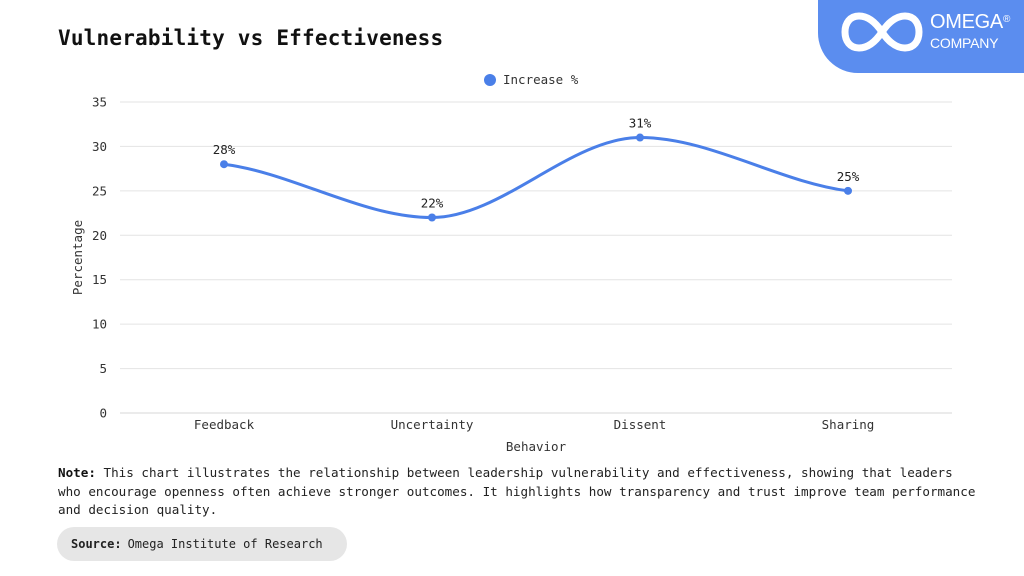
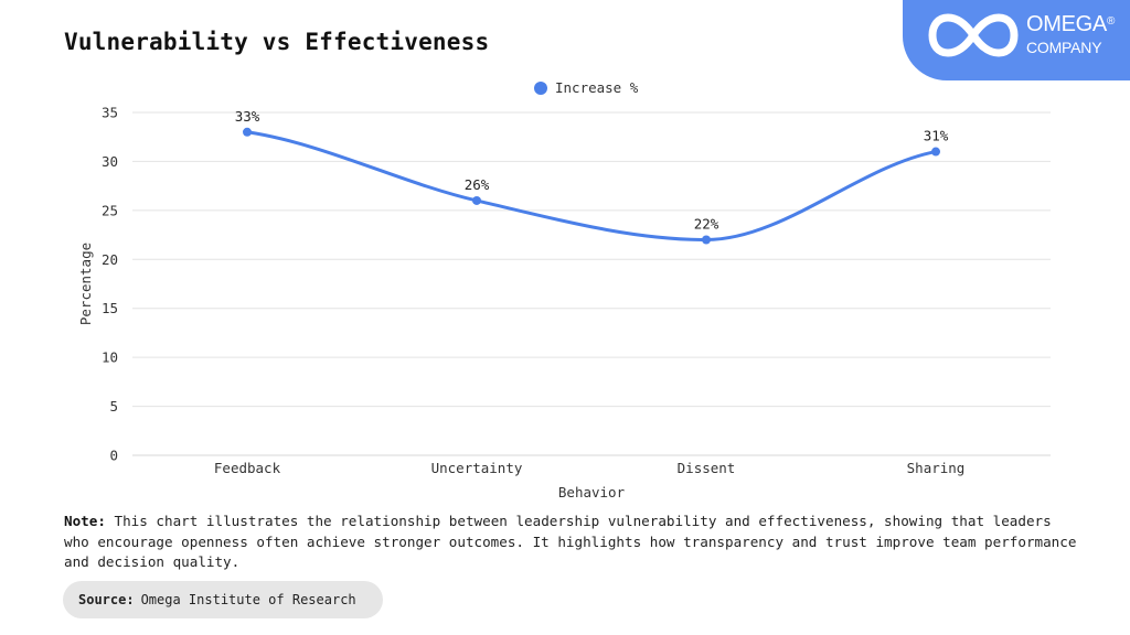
Feedback: 28% -> 33%
Uncertainty: 22% -> 26%
Dissent: 31% -> 22%
Sharing: 25% -> 31%
